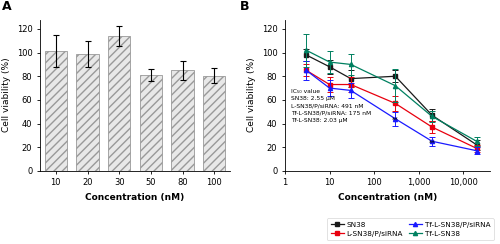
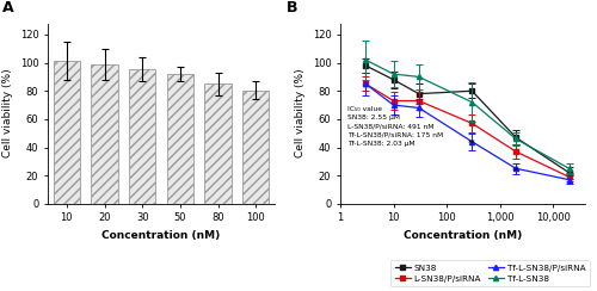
30: 114 -> 96
50: 81 -> 92
